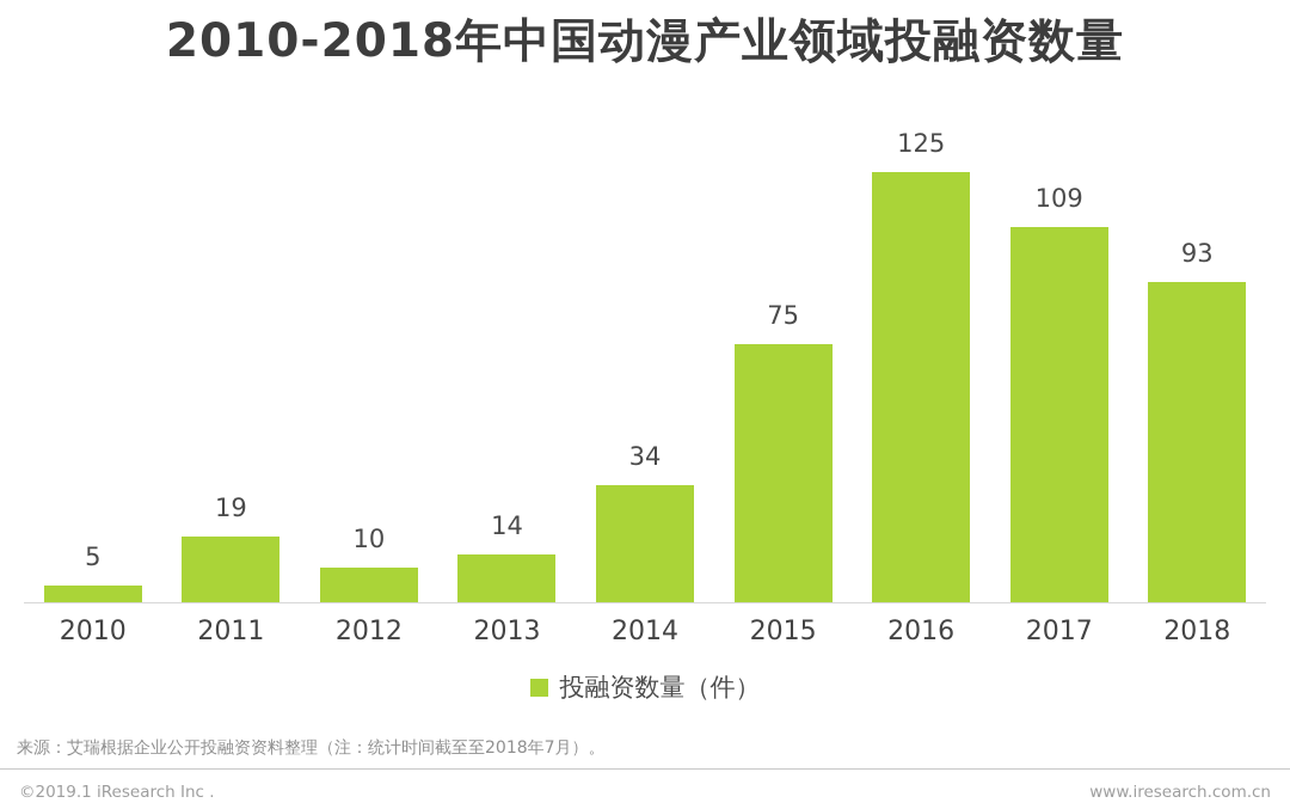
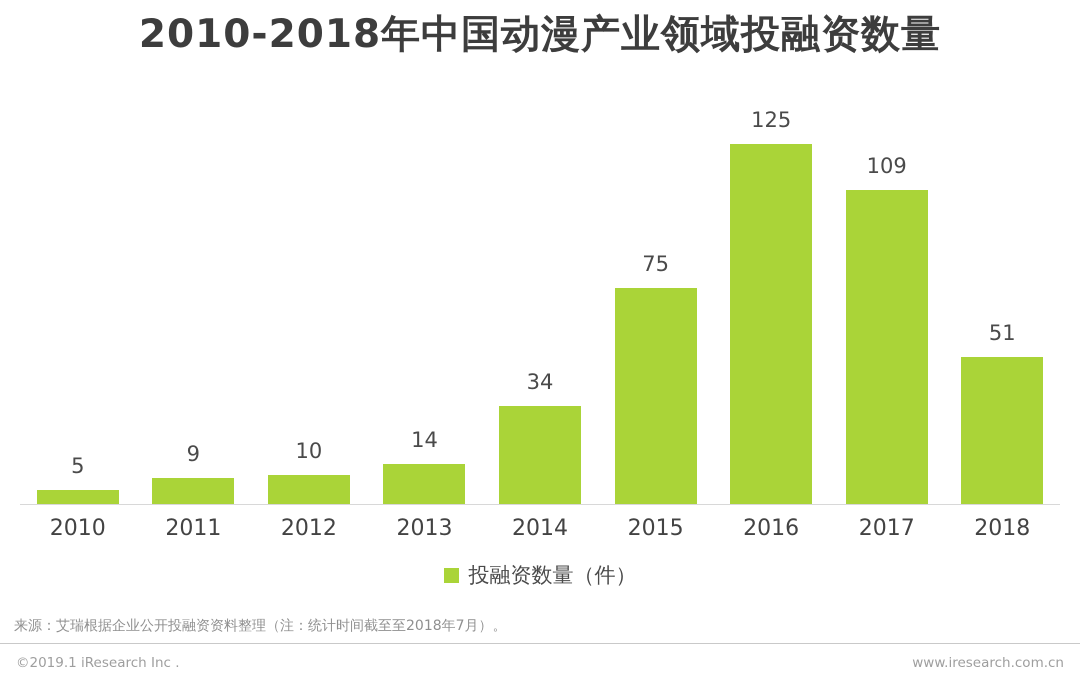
2011: 19 -> 9
2018: 93 -> 51
